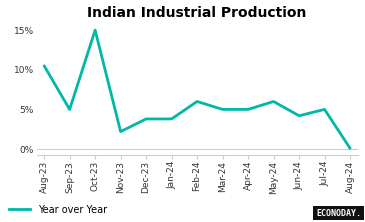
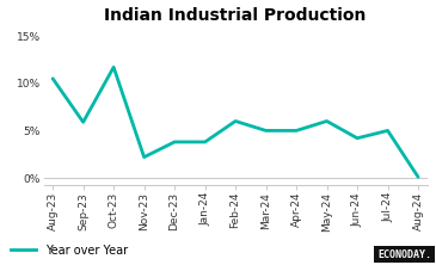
Sep-23: 5.0% -> 5.9%
Oct-23: 15.0% -> 11.7%
